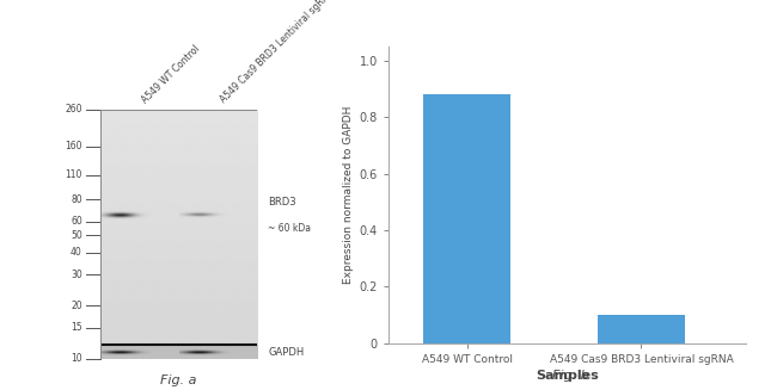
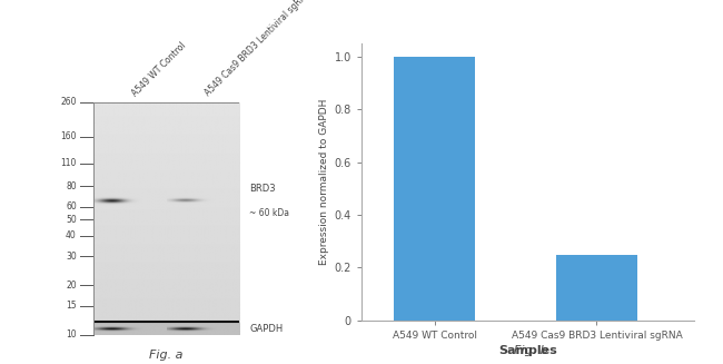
A549 WT Control: 0.88 -> 1.00
A549 Cas9 BRD3 Lentiviral sgRNA: 0.10 -> 0.25
